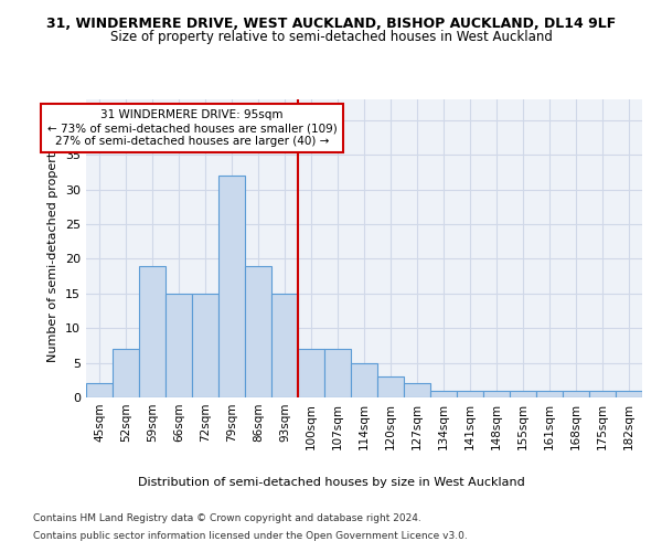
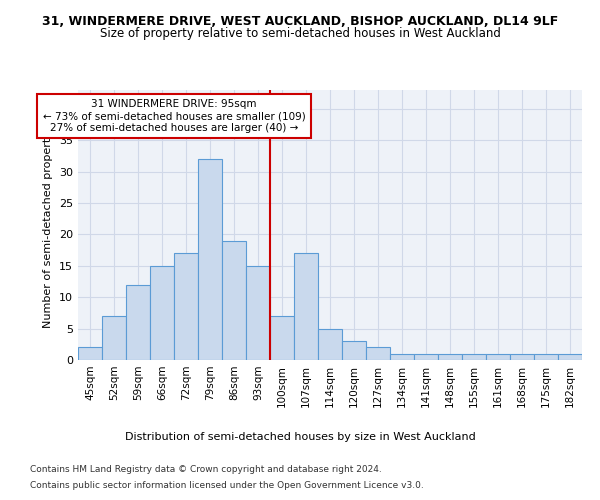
59sqm: 19 -> 12
72sqm: 15 -> 17
107sqm: 7 -> 17
